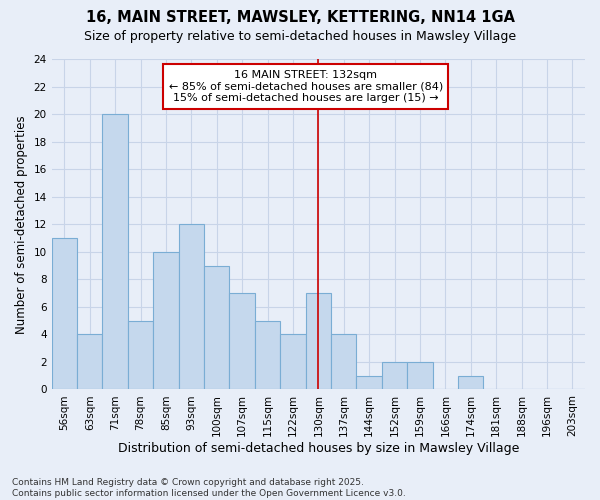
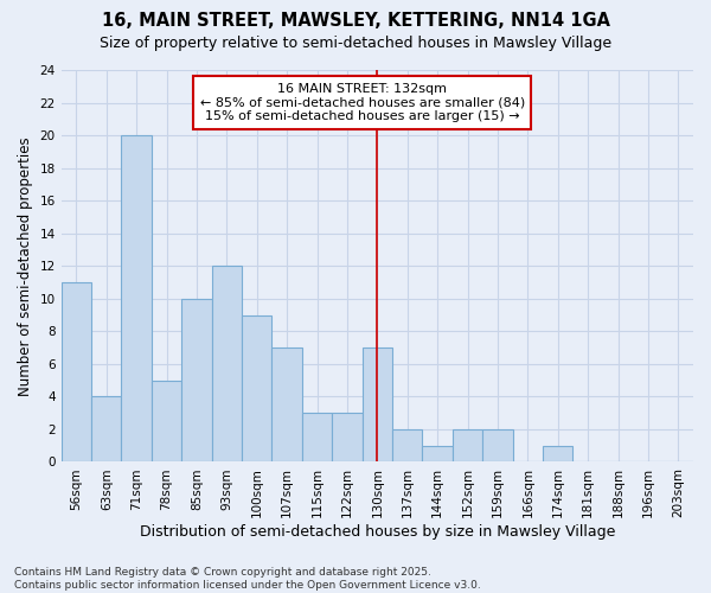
115sqm: 5 -> 3
122sqm: 4 -> 3
137sqm: 4 -> 2
